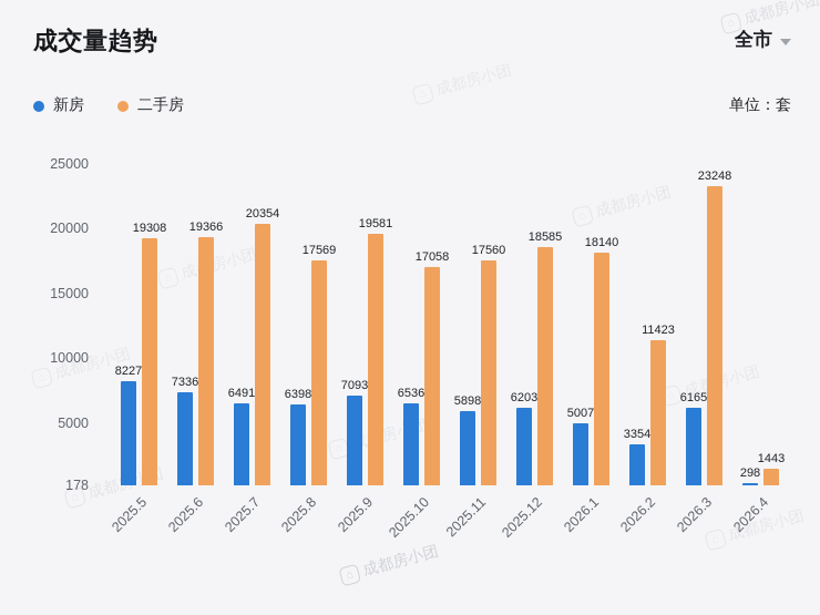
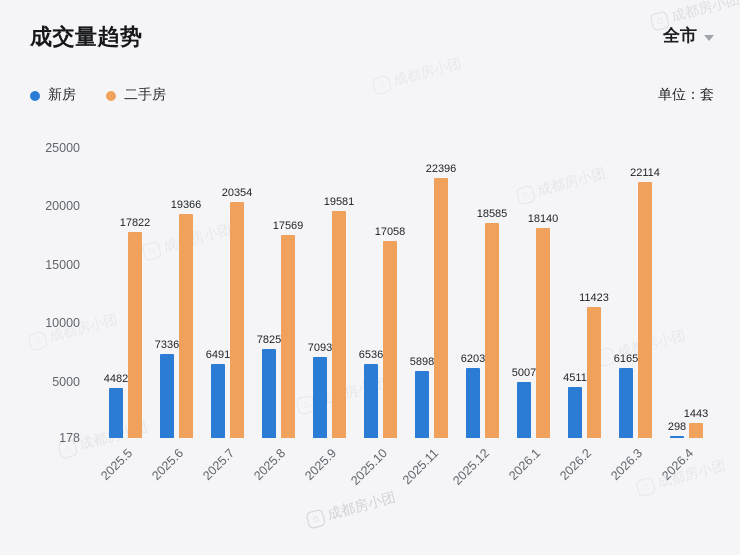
新房/2025.5: 8227 -> 4482
二手房/2025.5: 19308 -> 17822
新房/2025.8: 6398 -> 7825
二手房/2025.11: 17560 -> 22396
新房/2026.2: 3354 -> 4511
二手房/2026.3: 23248 -> 22114
